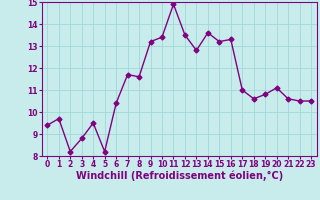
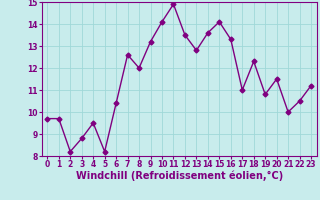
0: 9.4 -> 9.7
7: 11.7 -> 12.6
8: 11.6 -> 12.0
10: 13.4 -> 14.1
15: 13.2 -> 14.1
18: 10.6 -> 12.3
20: 11.1 -> 11.5
21: 10.6 -> 10.0
23: 10.5 -> 11.2
